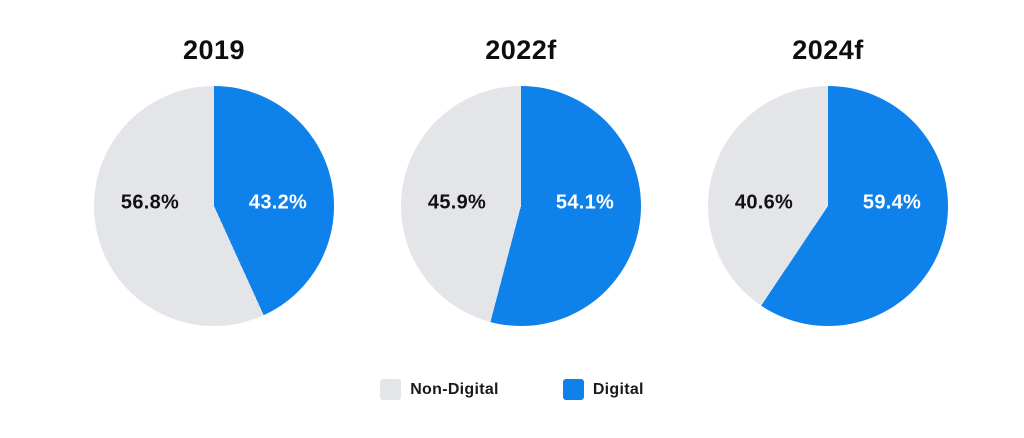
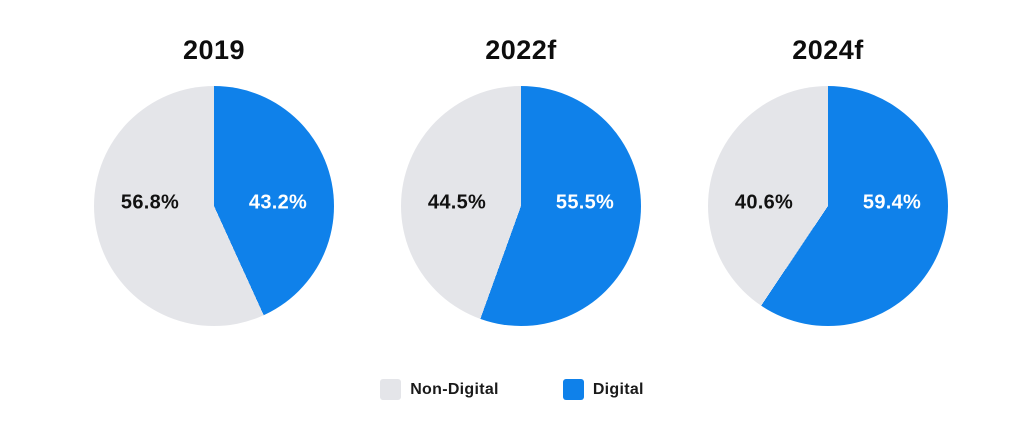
2022f/Digital: 54.1% -> 55.5%
2022f/Non-Digital: 45.9% -> 44.5%
